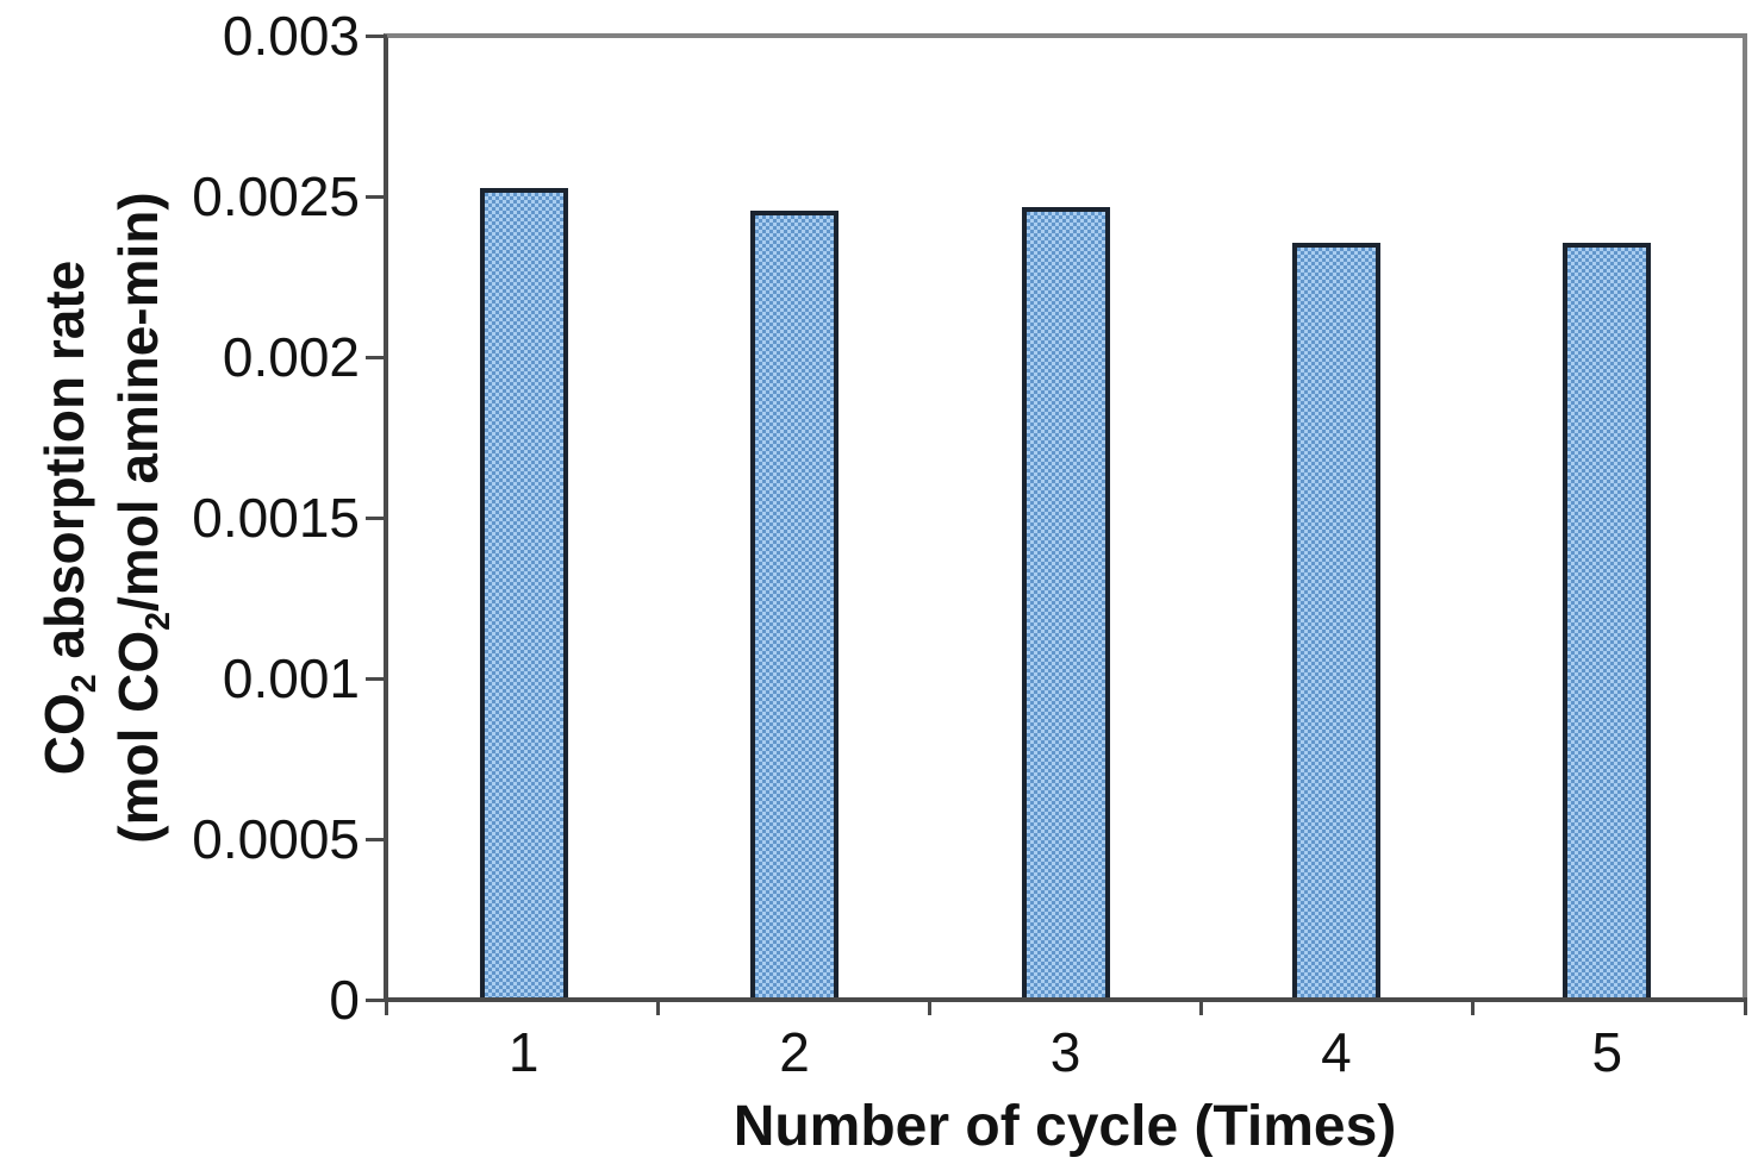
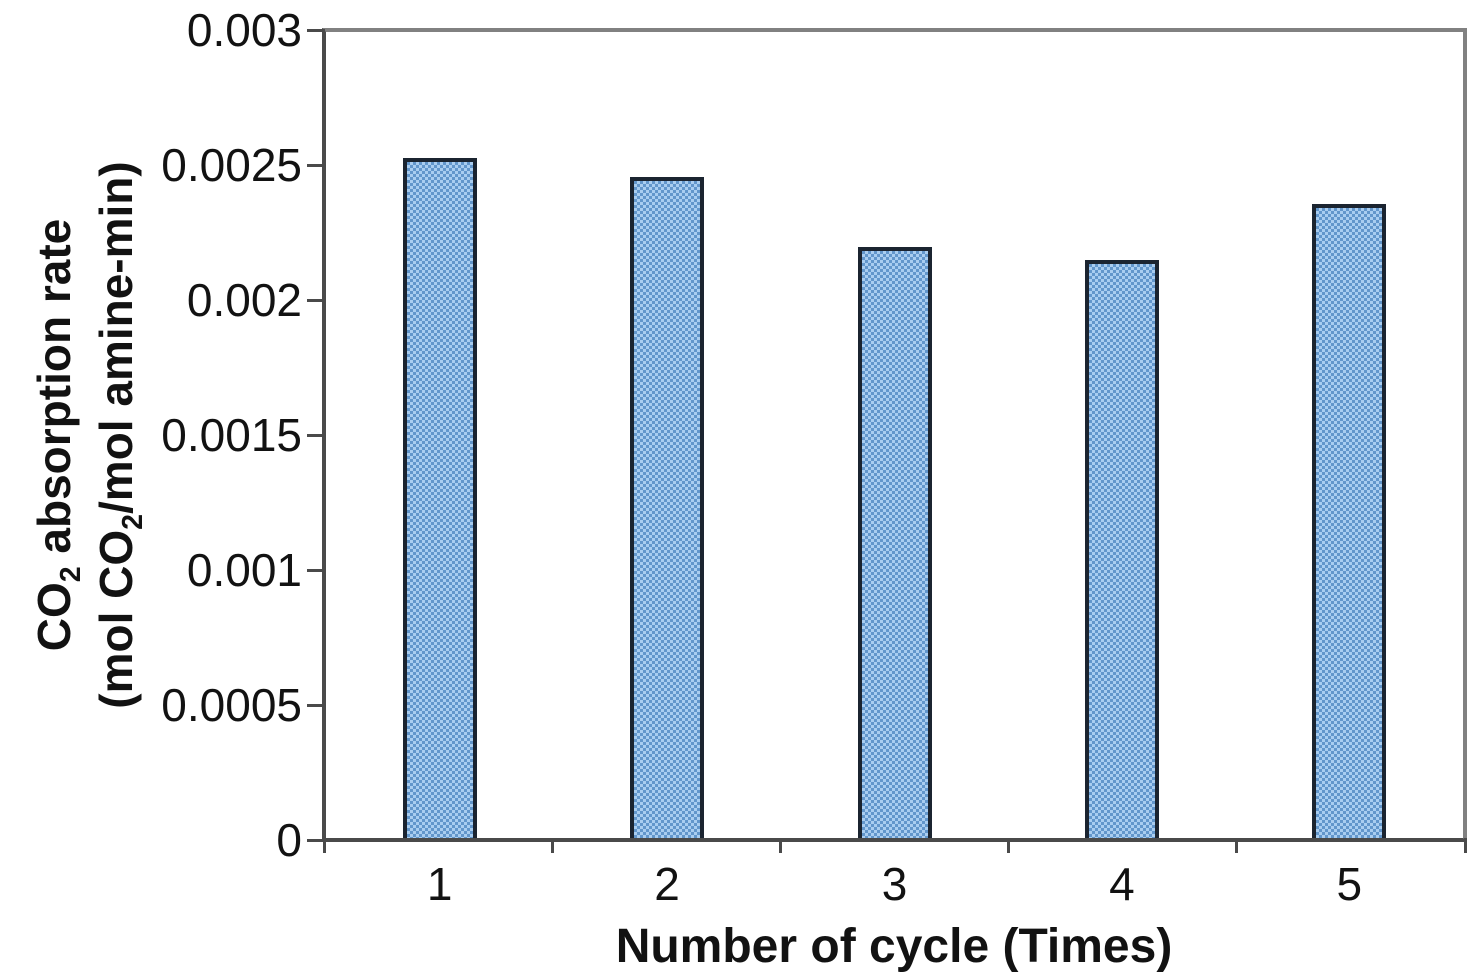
3: 0.00247 -> 0.00220
4: 0.00236 -> 0.00215
